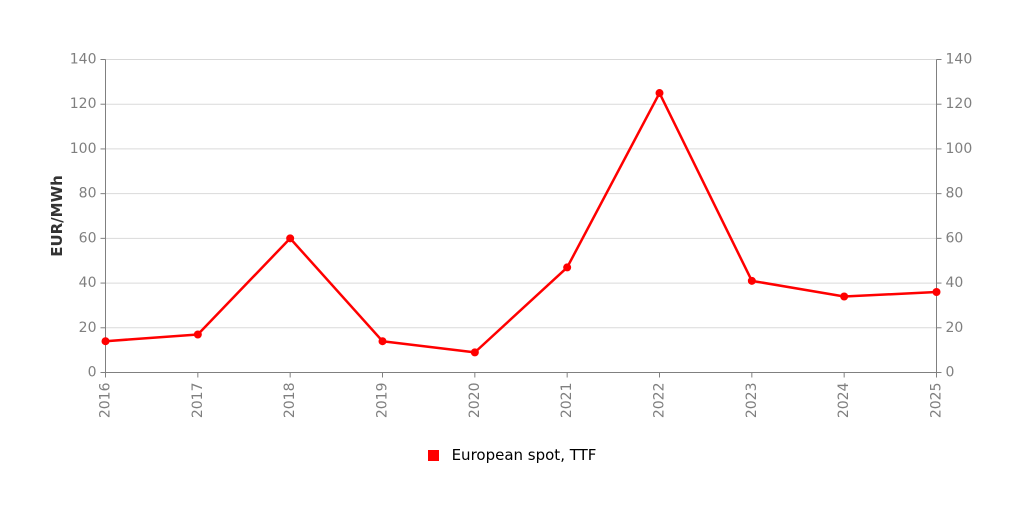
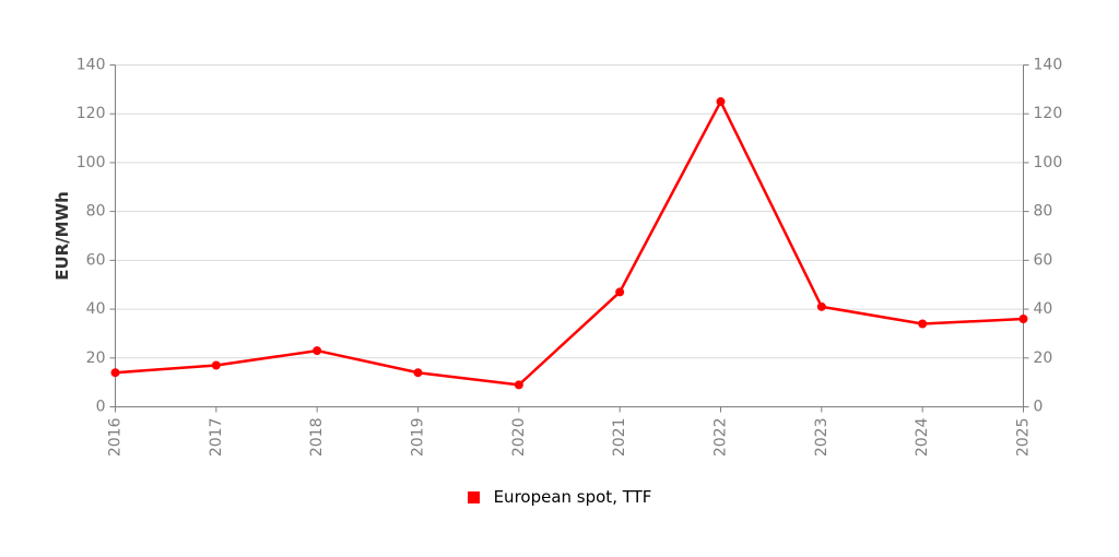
2018: 60 -> 23
